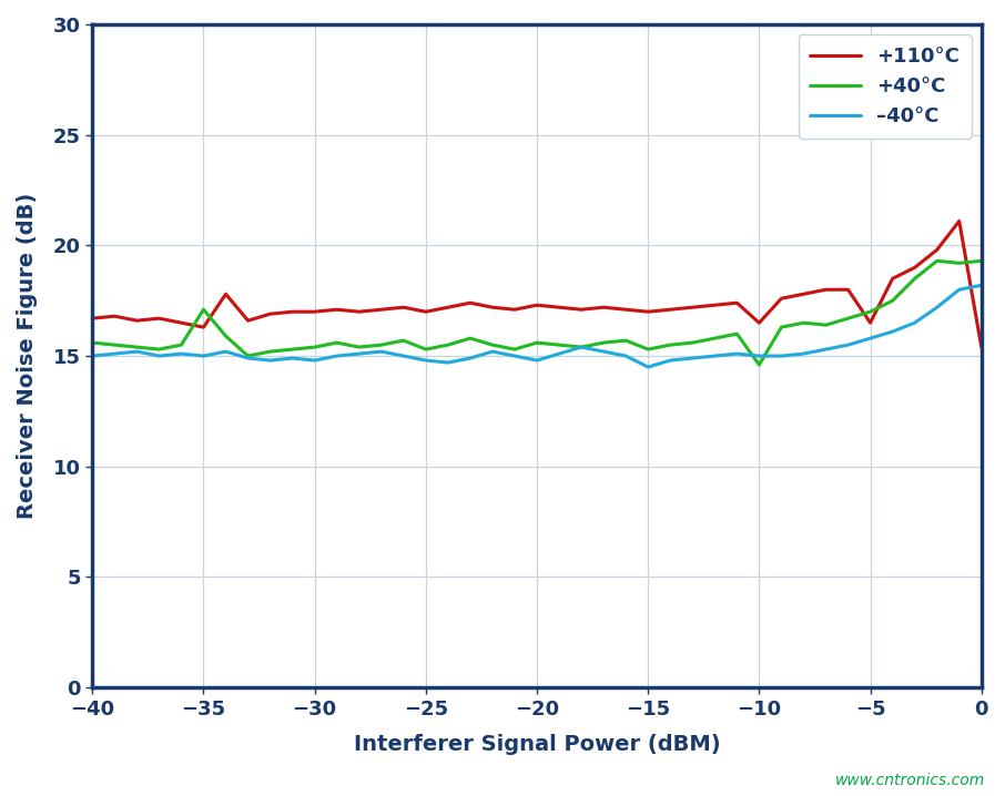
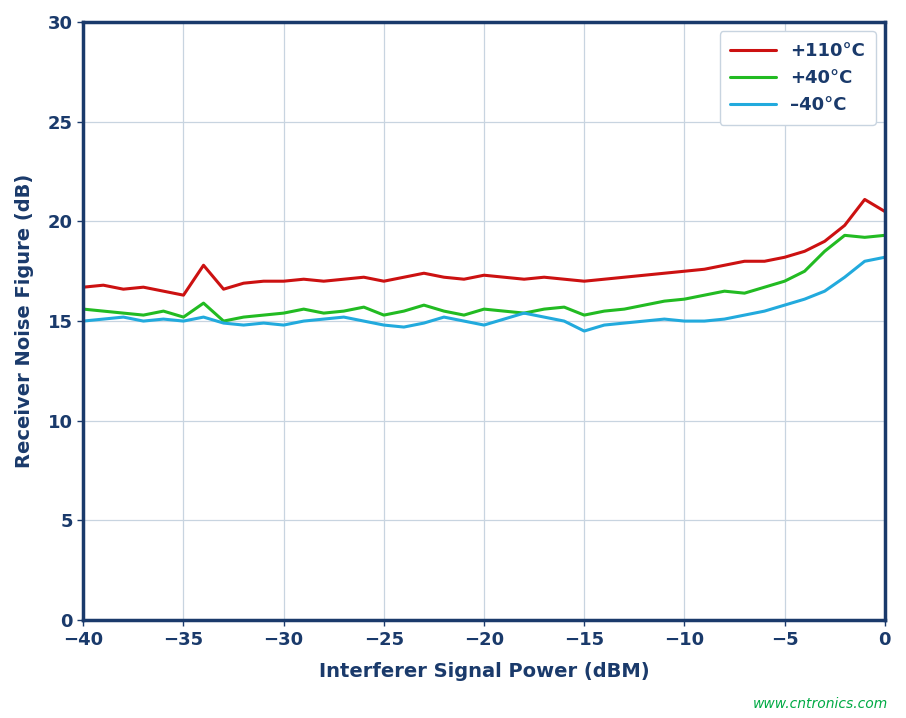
+40°C/−35: 17.1 -> 15.2
+110°C/−10: 16.5 -> 17.5
+40°C/−10: 14.6 -> 16.1
+110°C/−5: 16.5 -> 18.2
+110°C/0: 15.4 -> 20.5
